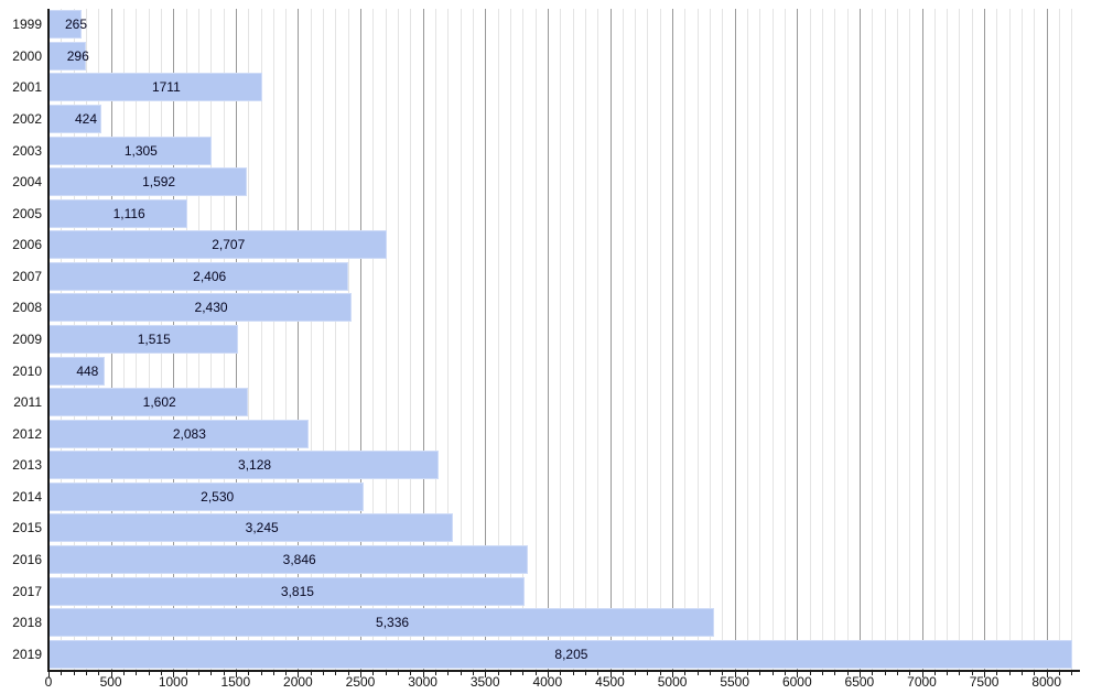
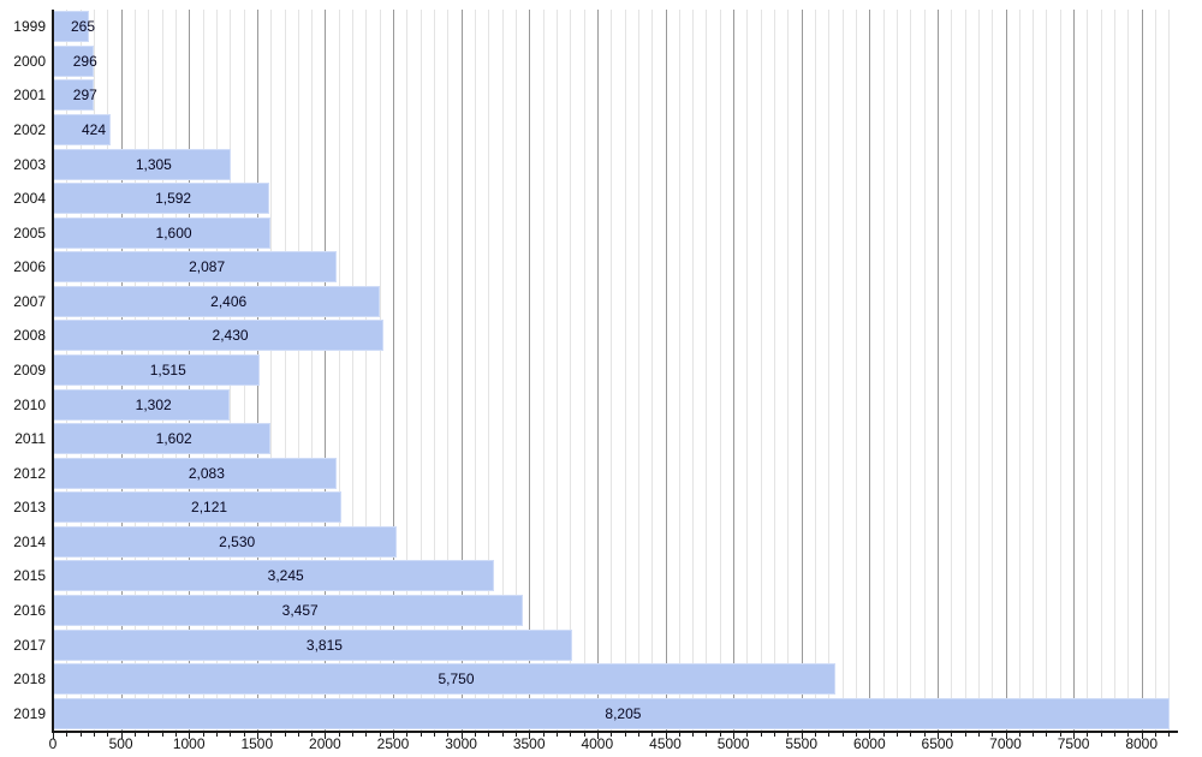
2001: 1711 -> 297
2005: 1,116 -> 1,600
2006: 2,707 -> 2,087
2010: 448 -> 1,302
2013: 3,128 -> 2,121
2016: 3,846 -> 3,457
2018: 5,336 -> 5,750
